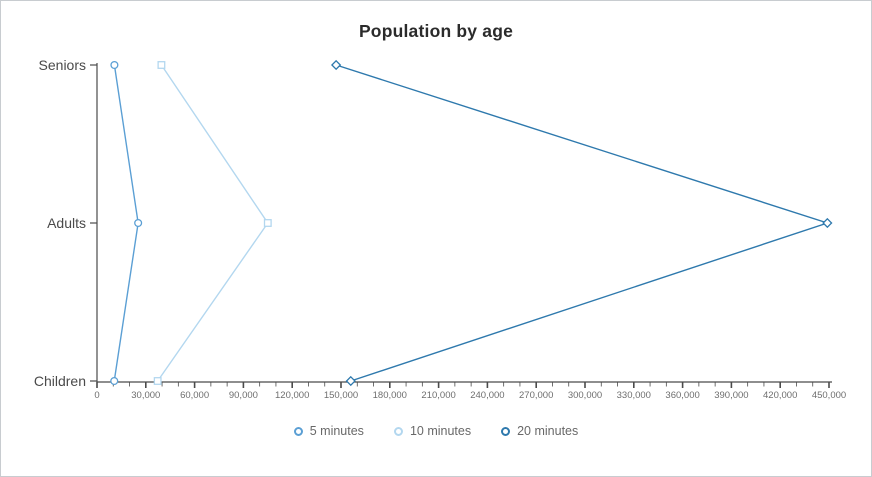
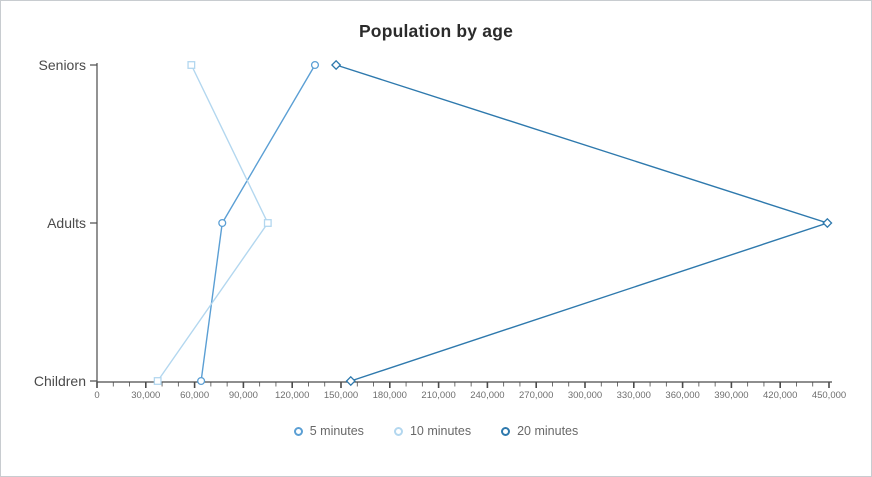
5 minutes/Seniors: 11000 -> 134000
10 minutes/Seniors: 40000 -> 58000
5 minutes/Adults: 25000 -> 77000
5 minutes/Children: 11000 -> 64000
